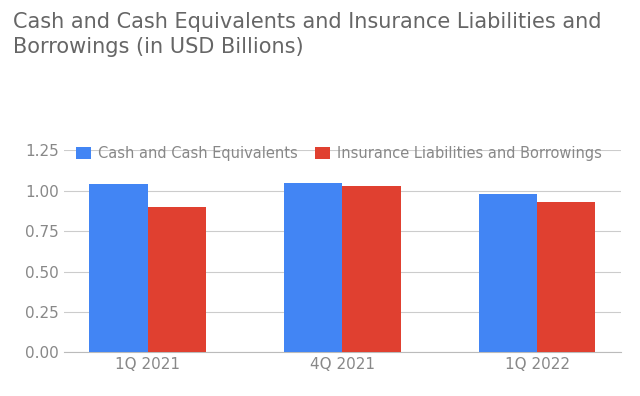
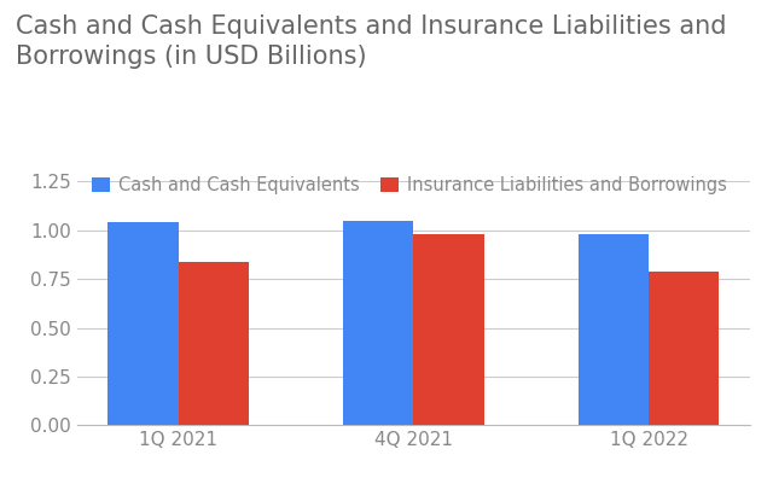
Insurance Liabilities and Borrowings/1Q 2021: 0.90 -> 0.84
Insurance Liabilities and Borrowings/4Q 2021: 1.03 -> 0.98
Insurance Liabilities and Borrowings/1Q 2022: 0.93 -> 0.79
